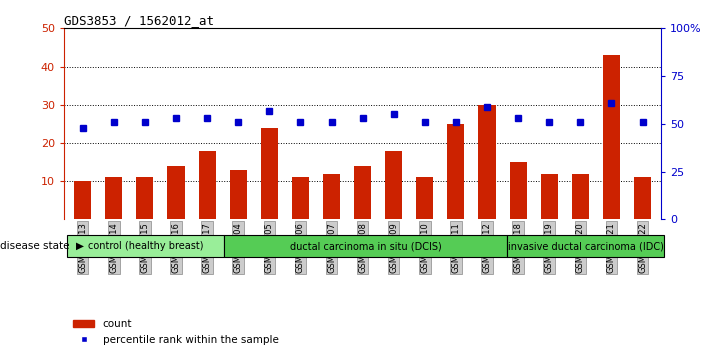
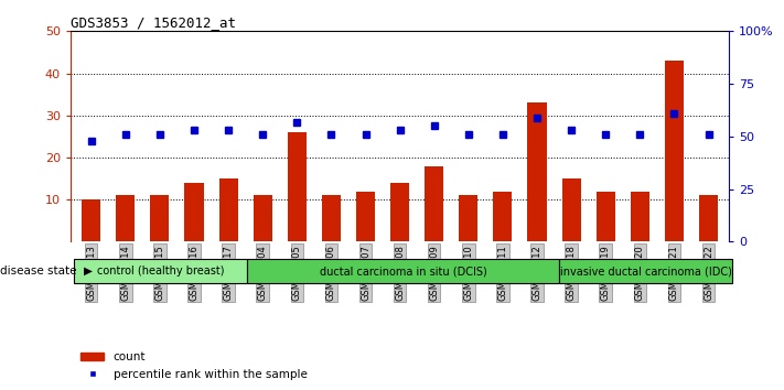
count/GSM535617: 18 -> 15
count/GSM535604: 13 -> 11
count/GSM535605: 24 -> 26
count/GSM535611: 25 -> 12
count/GSM535612: 30 -> 33
